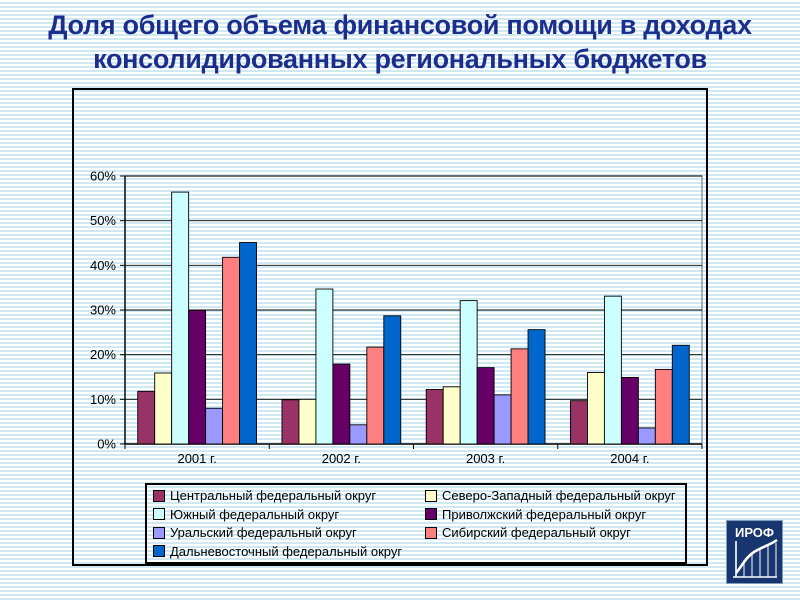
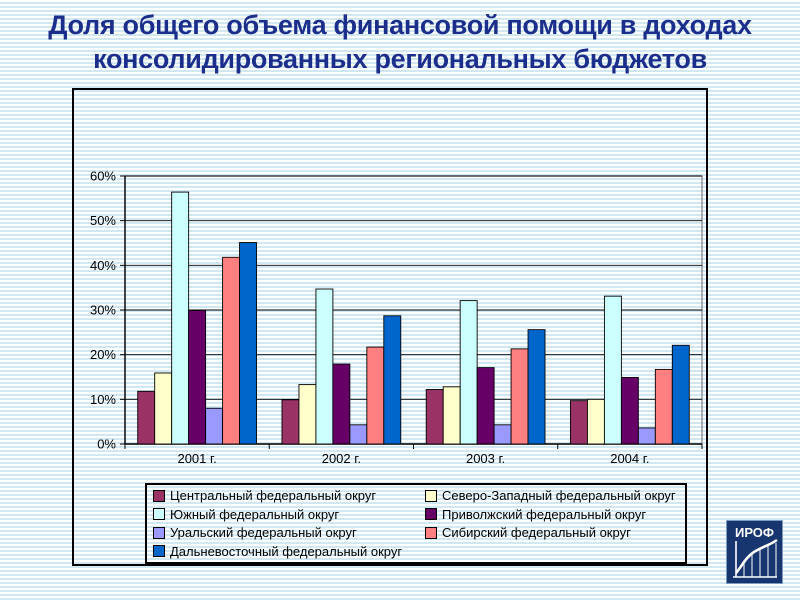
Северо-Западный федеральный округ/2002 г.: 10% -> 13%
Уральский федеральный округ/2003 г.: 11% -> 4%
Северо-Западный федеральный округ/2004 г.: 16% -> 10%
